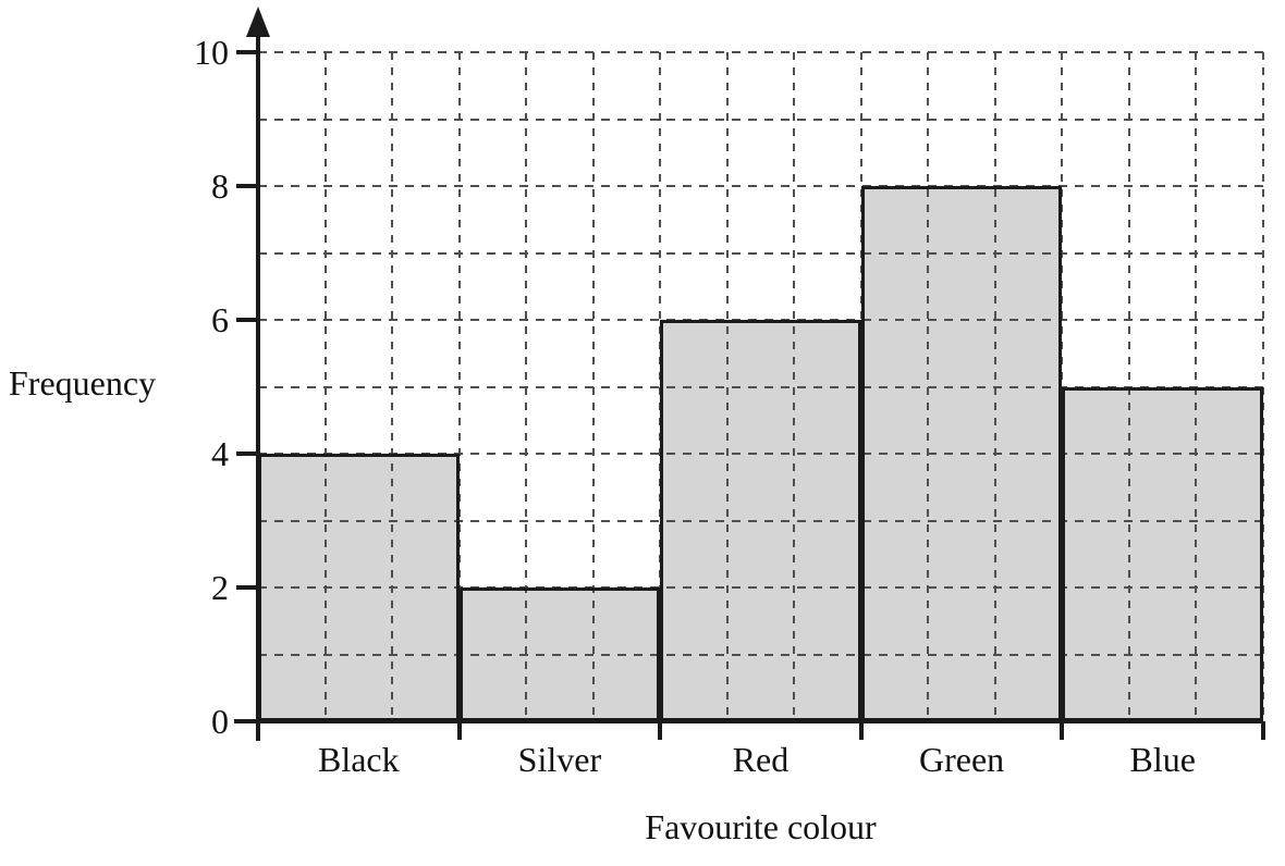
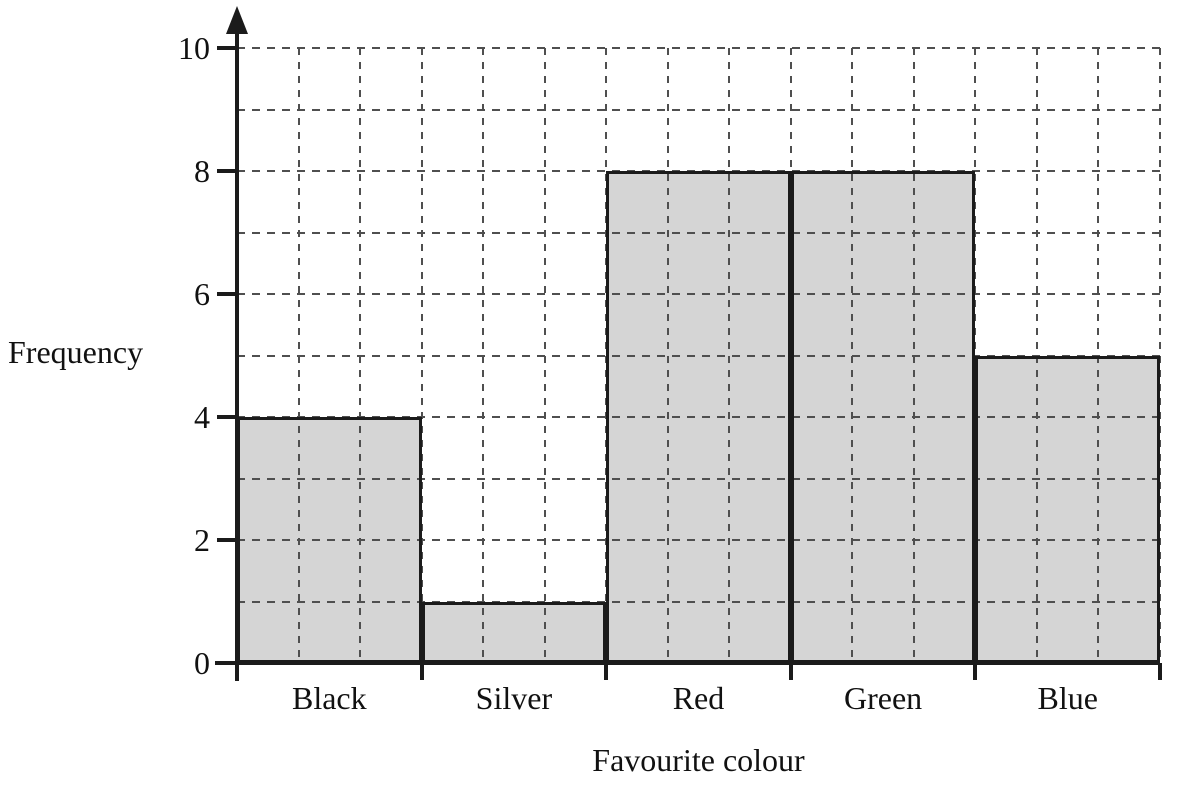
Silver: 2 -> 1
Red: 6 -> 8
